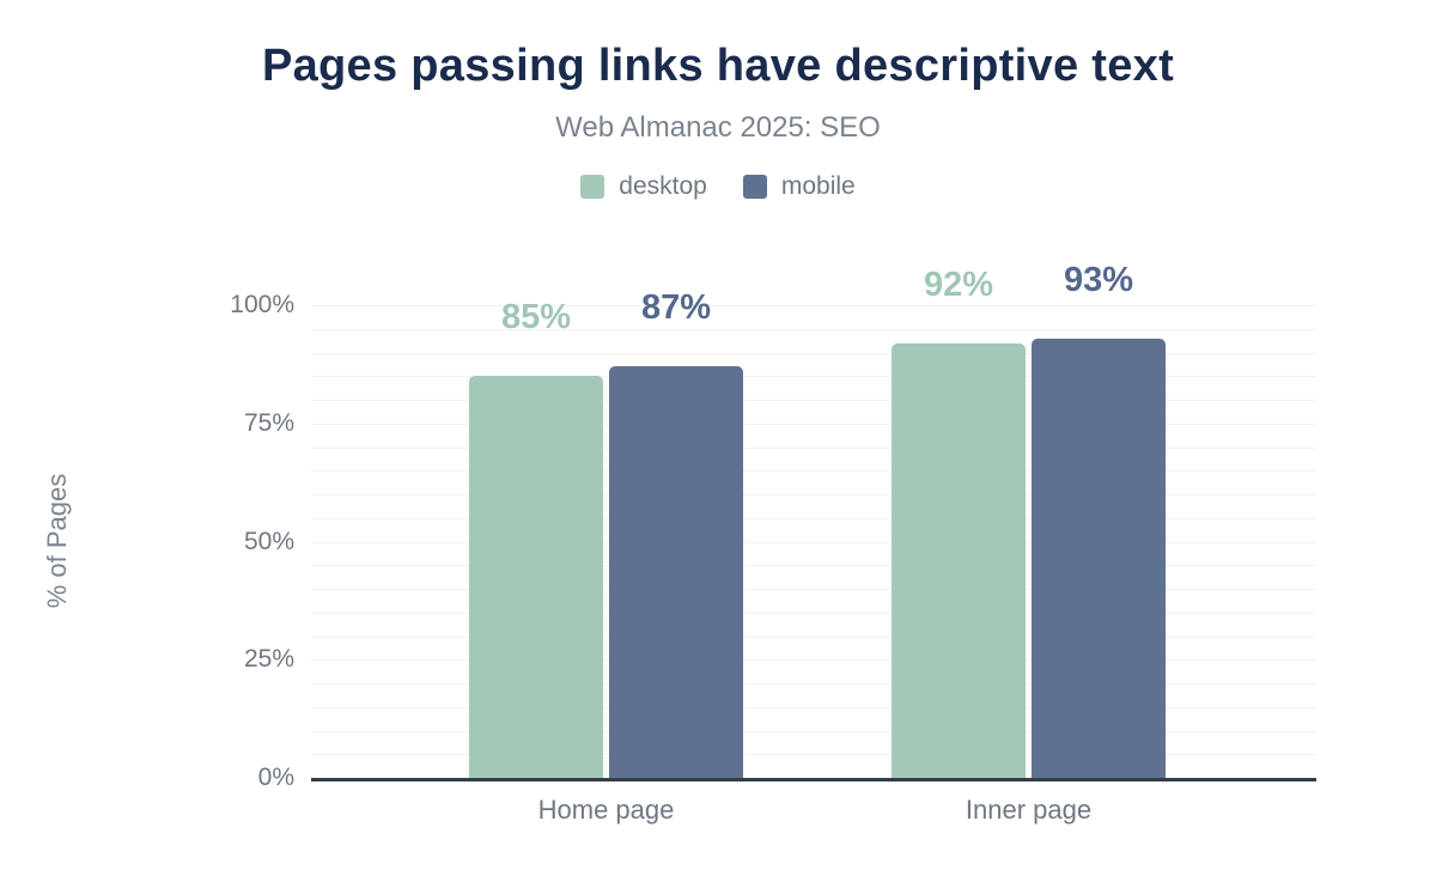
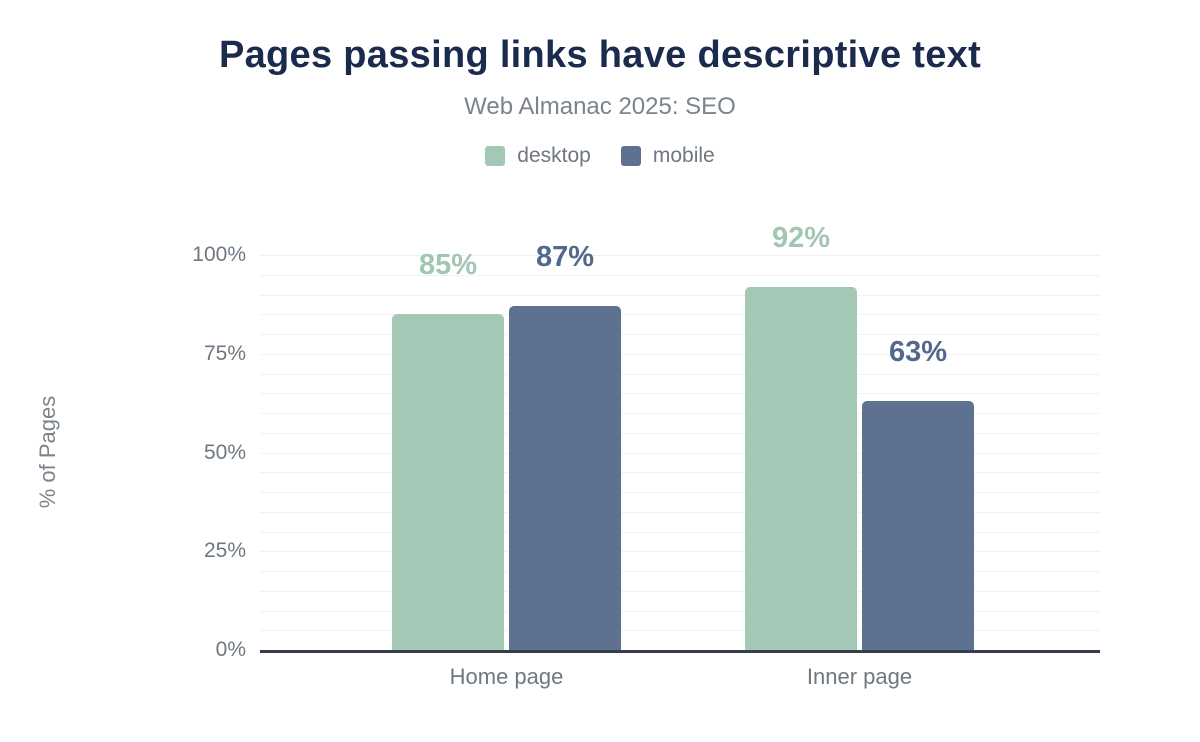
mobile/Inner page: 93% -> 63%
